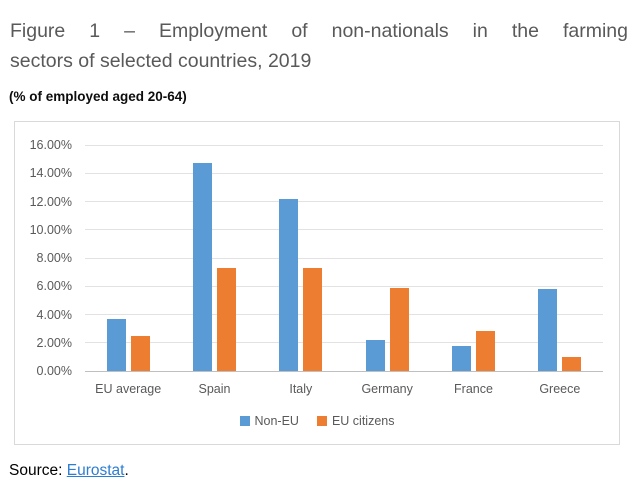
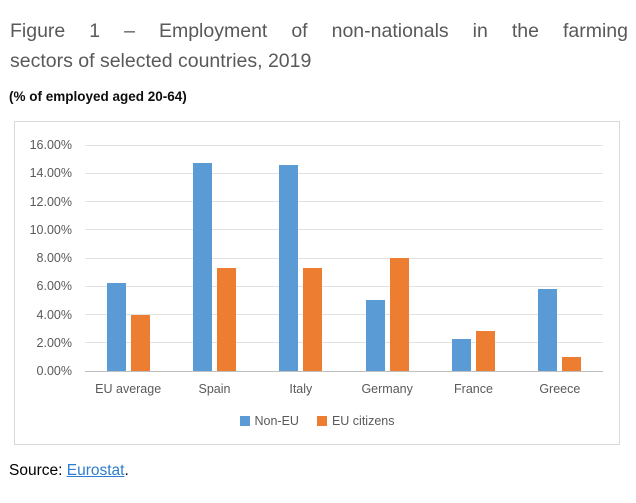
Non-EU/EU average: 3.7% -> 6.2%
EU citizens/EU average: 2.5% -> 4.0%
Non-EU/Italy: 12.2% -> 14.6%
Non-EU/Germany: 2.2% -> 5.0%
EU citizens/Germany: 5.9% -> 8.0%
Non-EU/France: 1.8% -> 2.3%
